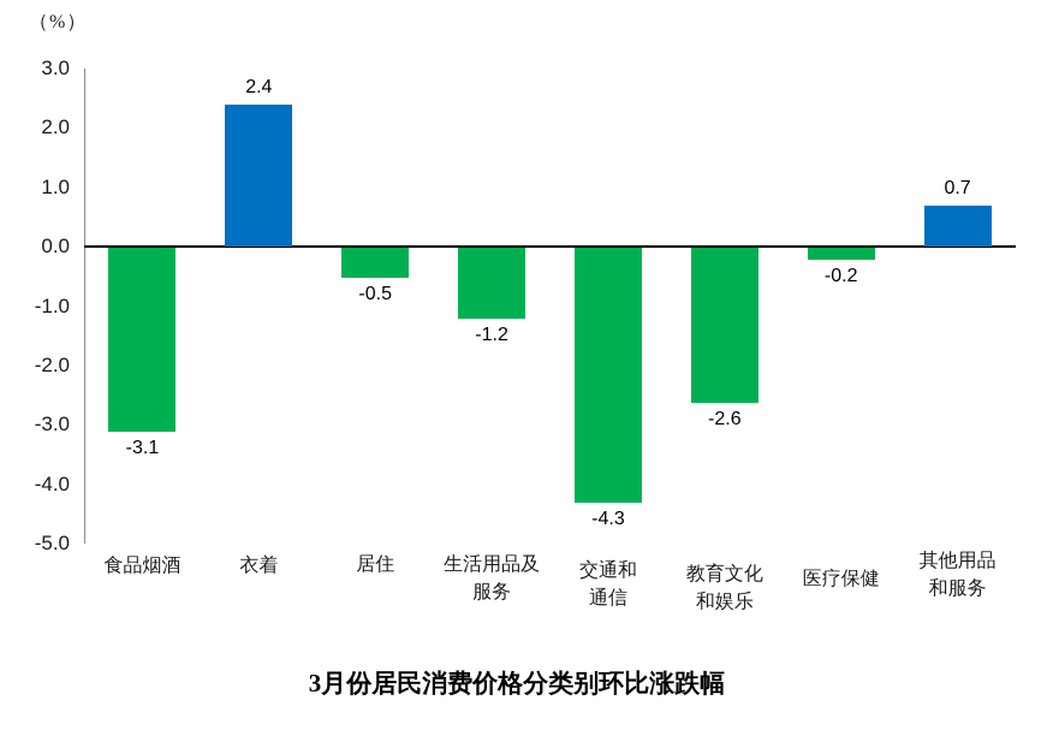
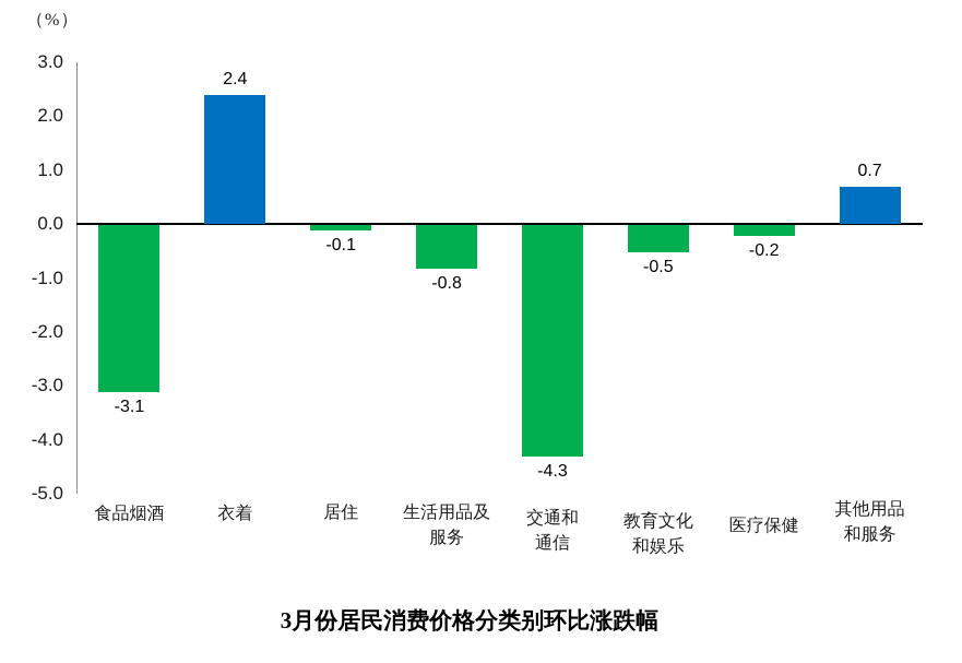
居住: -0.5 -> -0.1
生活用品及 服务: -1.2 -> -0.8
教育文化 和娱乐: -2.6 -> -0.5
